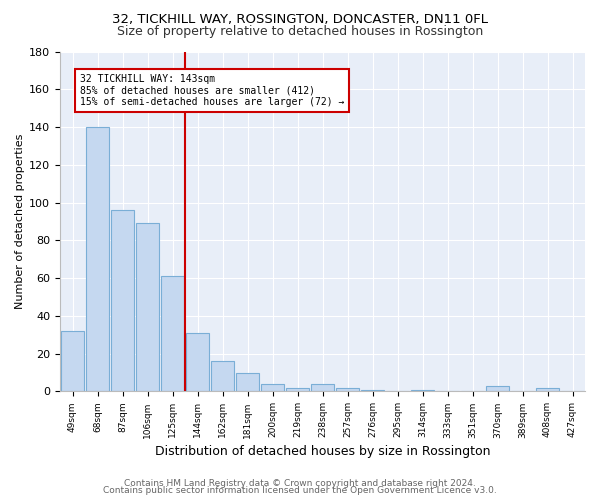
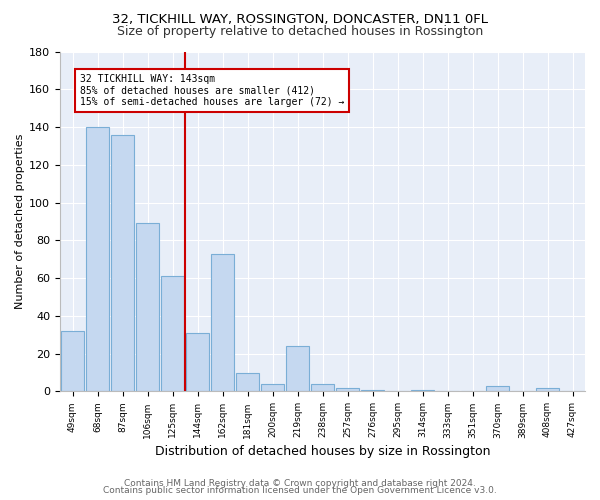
87sqm: 96 -> 136
162sqm: 16 -> 73
219sqm: 2 -> 24
